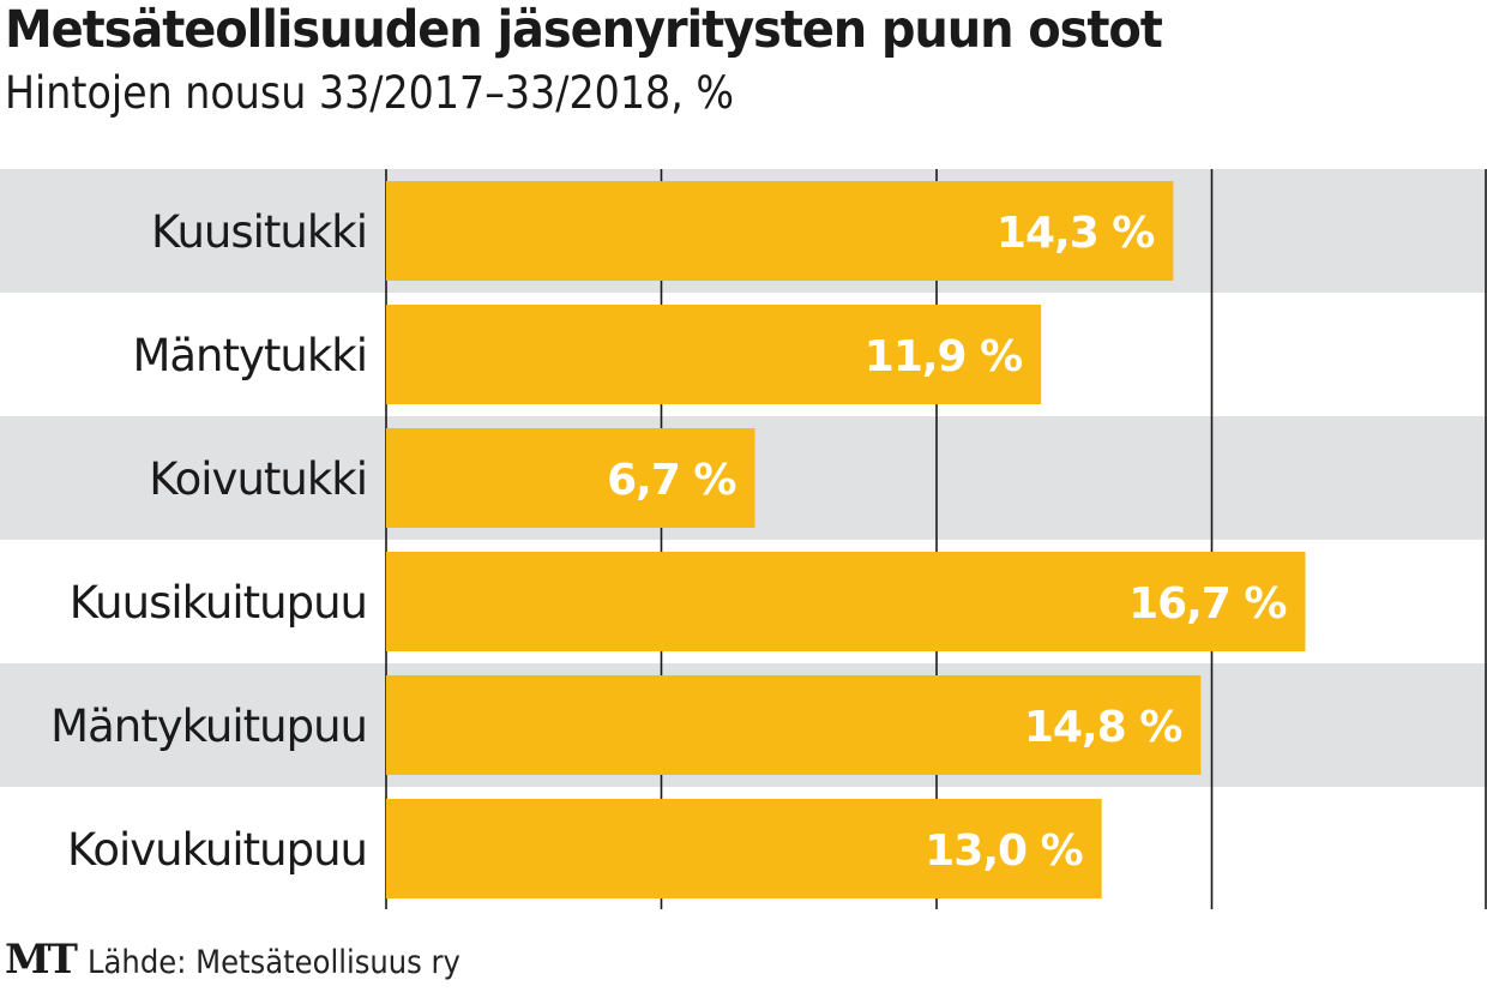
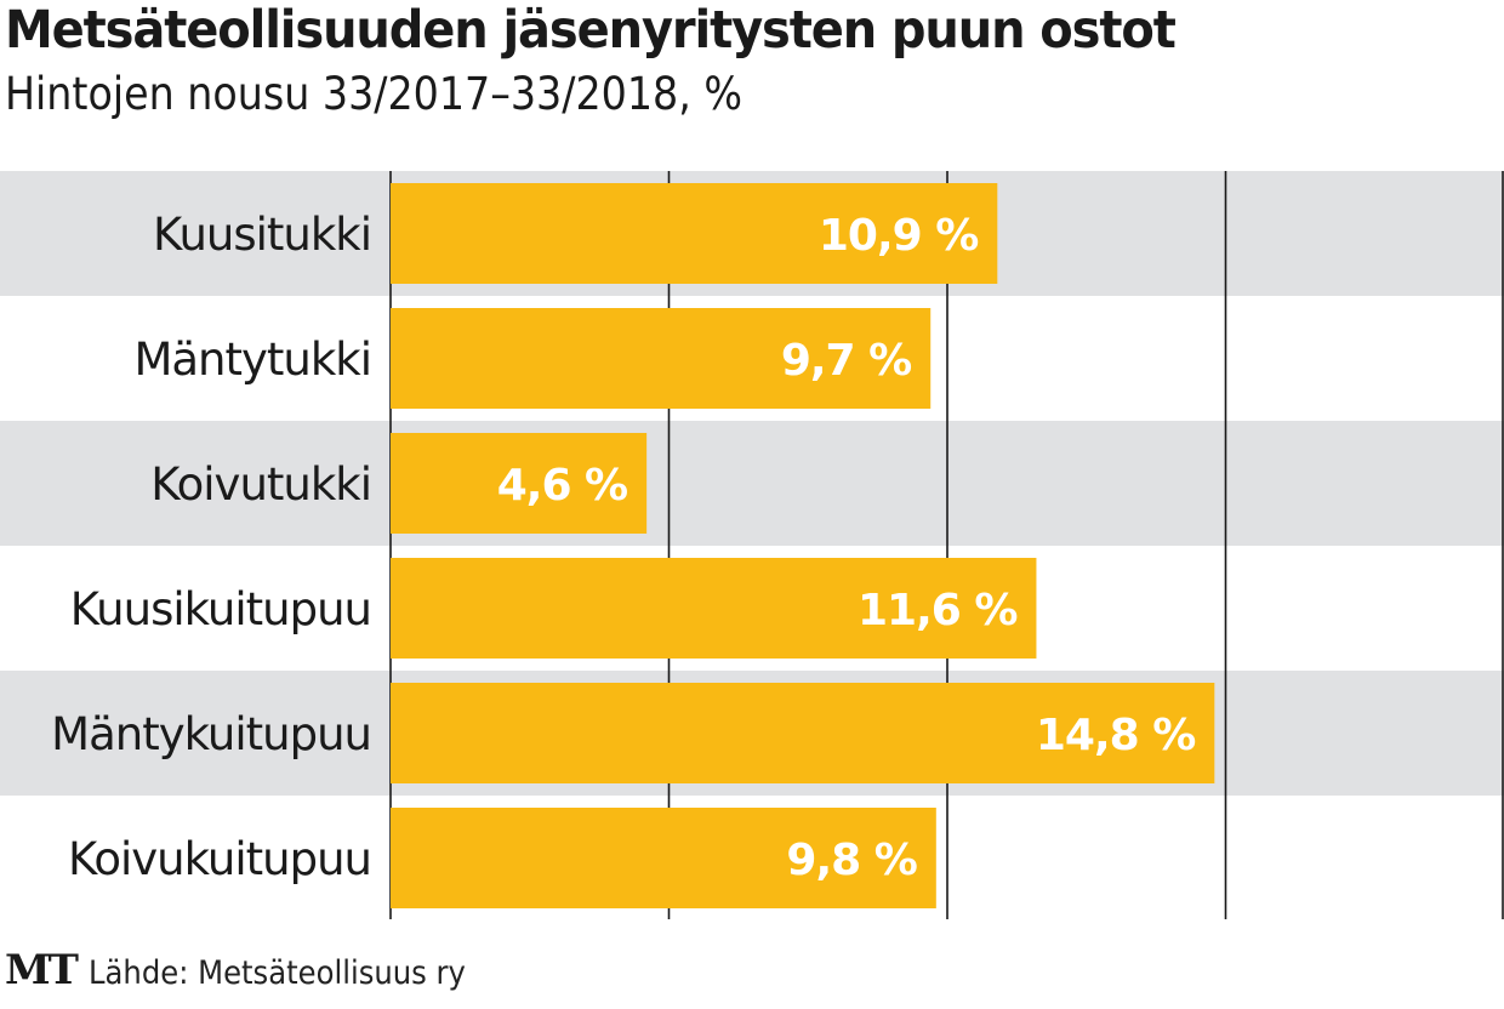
Kuusitukki: 14,3 -> 10,9
Mäntytukki: 11,9 -> 9,7
Koivutukki: 6,7 -> 4,6
Kuusikuitupuu: 16,7 -> 11,6
Koivukuitupuu: 13,0 -> 9,8
